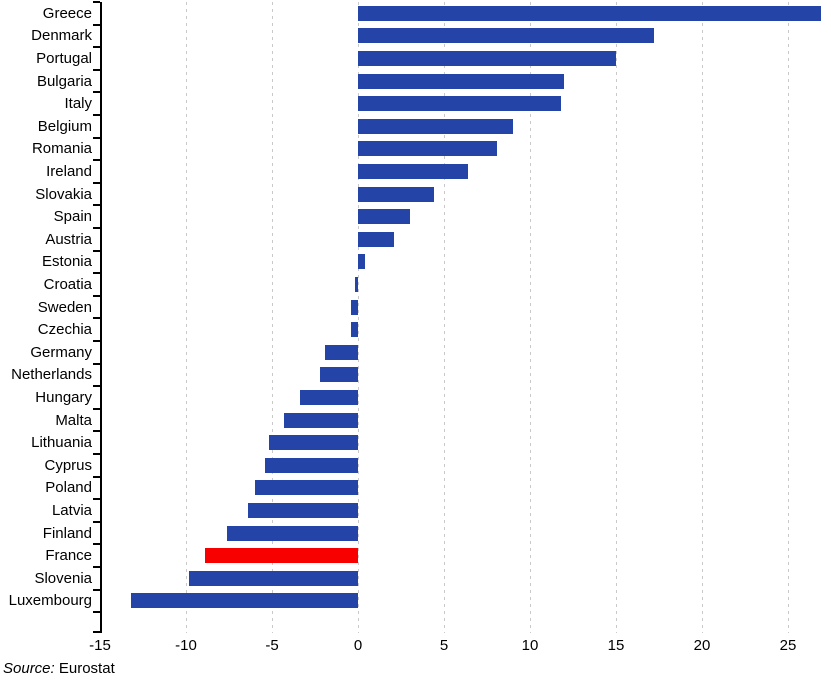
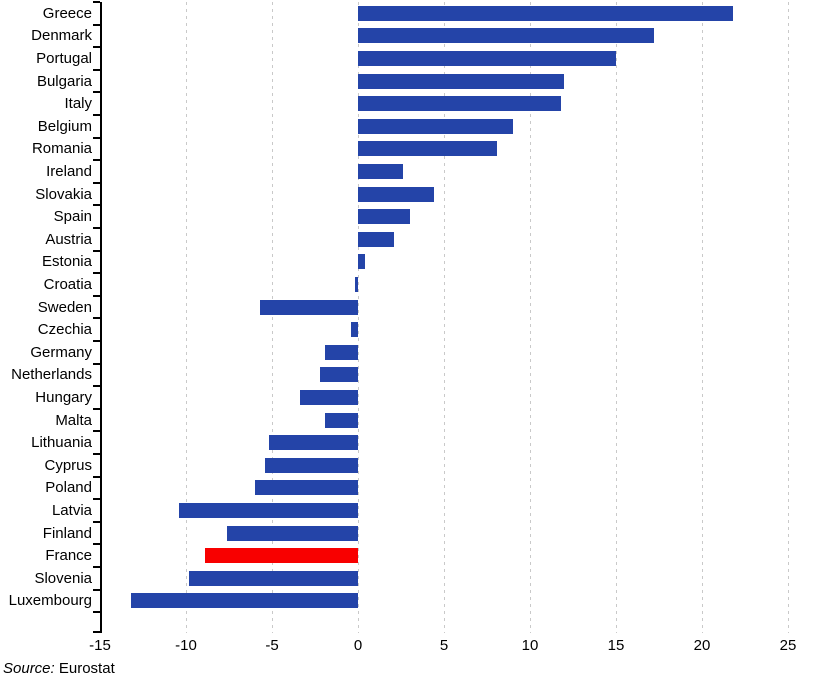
Greece: 26.9 -> 21.8
Ireland: 6.4 -> 2.6
Sweden: -0.4 -> -5.7
Malta: -4.3 -> -1.9
Latvia: -6.4 -> -10.4
